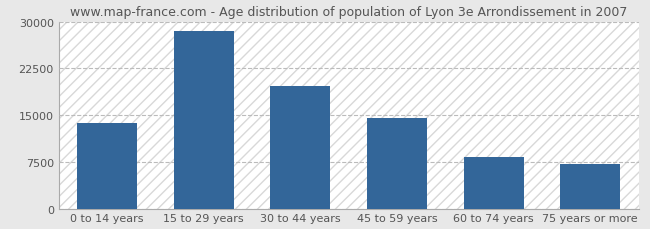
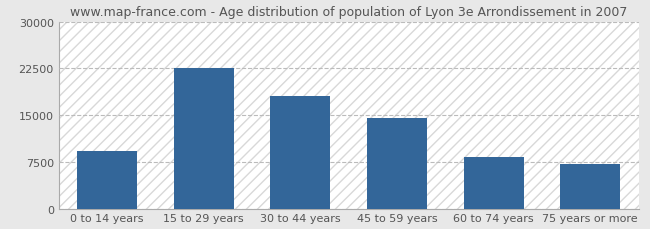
0 to 14 years: 13800 -> 9200
15 to 29 years: 28500 -> 22600
30 to 44 years: 19700 -> 18000
